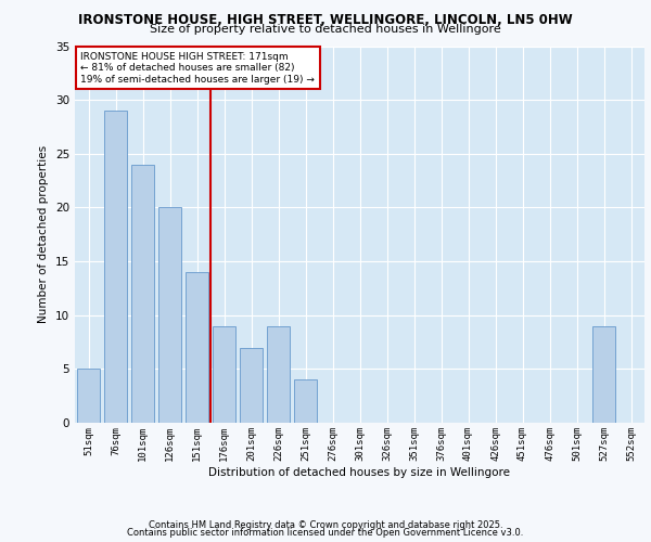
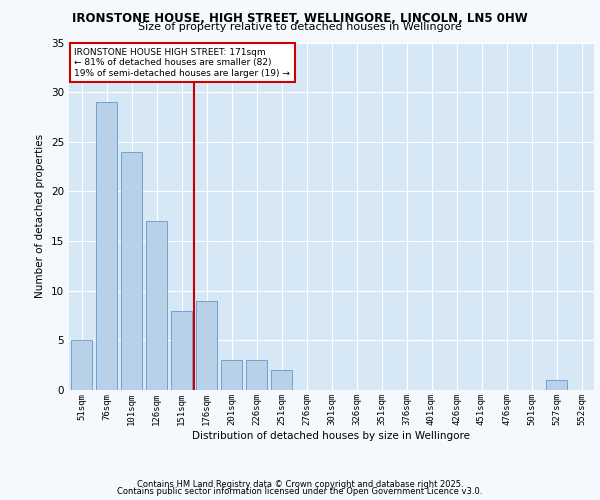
126sqm: 20 -> 17
151sqm: 14 -> 8
201sqm: 7 -> 3
226sqm: 9 -> 3
251sqm: 4 -> 2
527sqm: 9 -> 1
